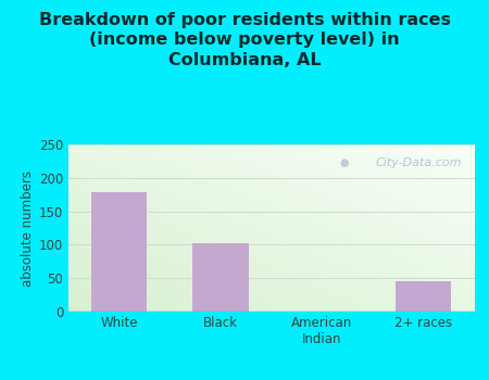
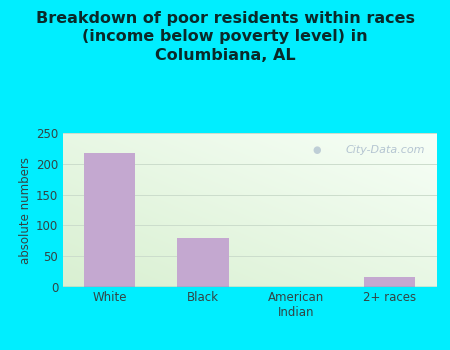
White: 178 -> 218
Black: 102 -> 79
2+ races: 46 -> 17
